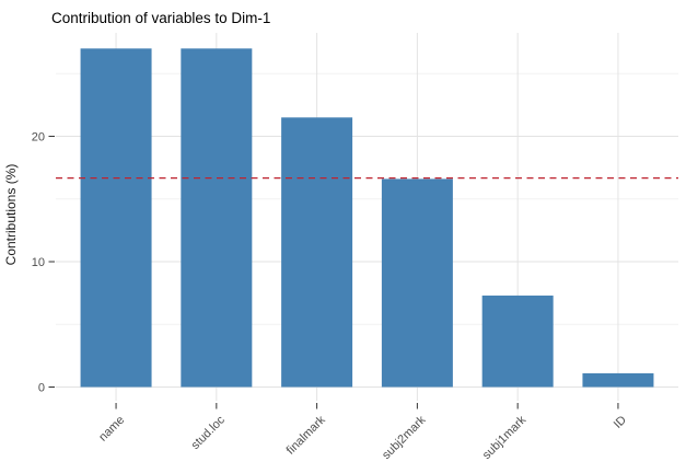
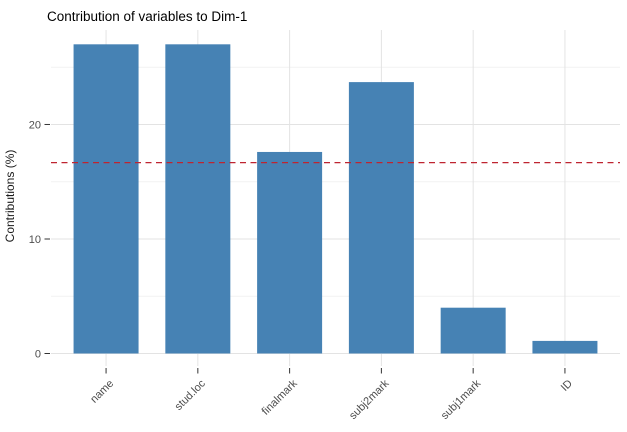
finalmark: 21.5 -> 17.6
subj2mark: 16.6 -> 23.7
subj1mark: 7.3 -> 4.0
